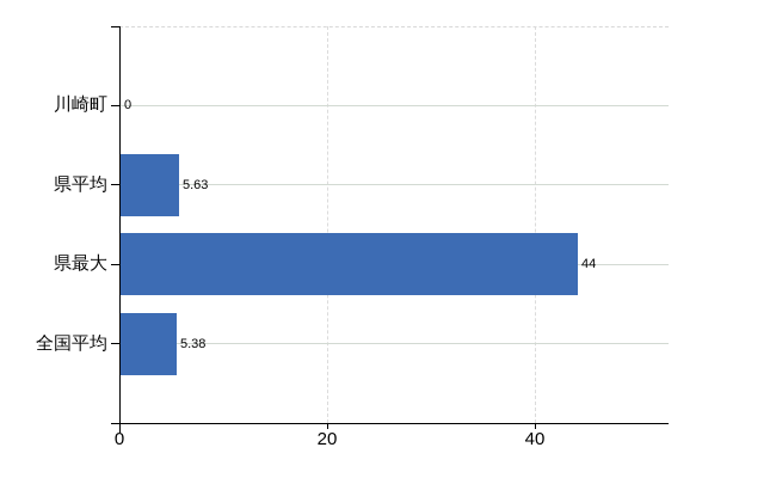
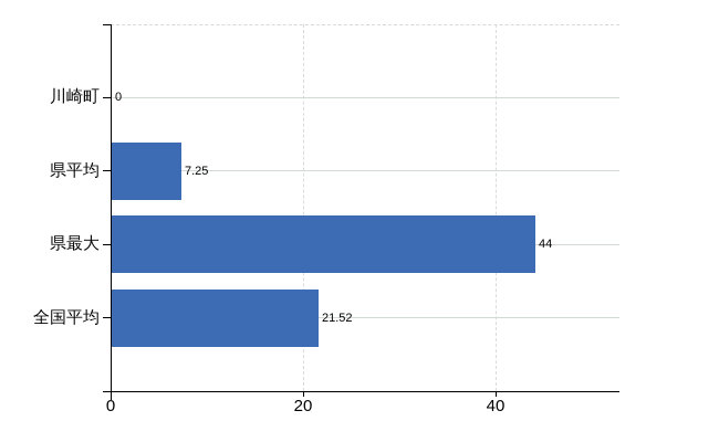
県平均: 5.63 -> 7.25
全国平均: 5.38 -> 21.52
